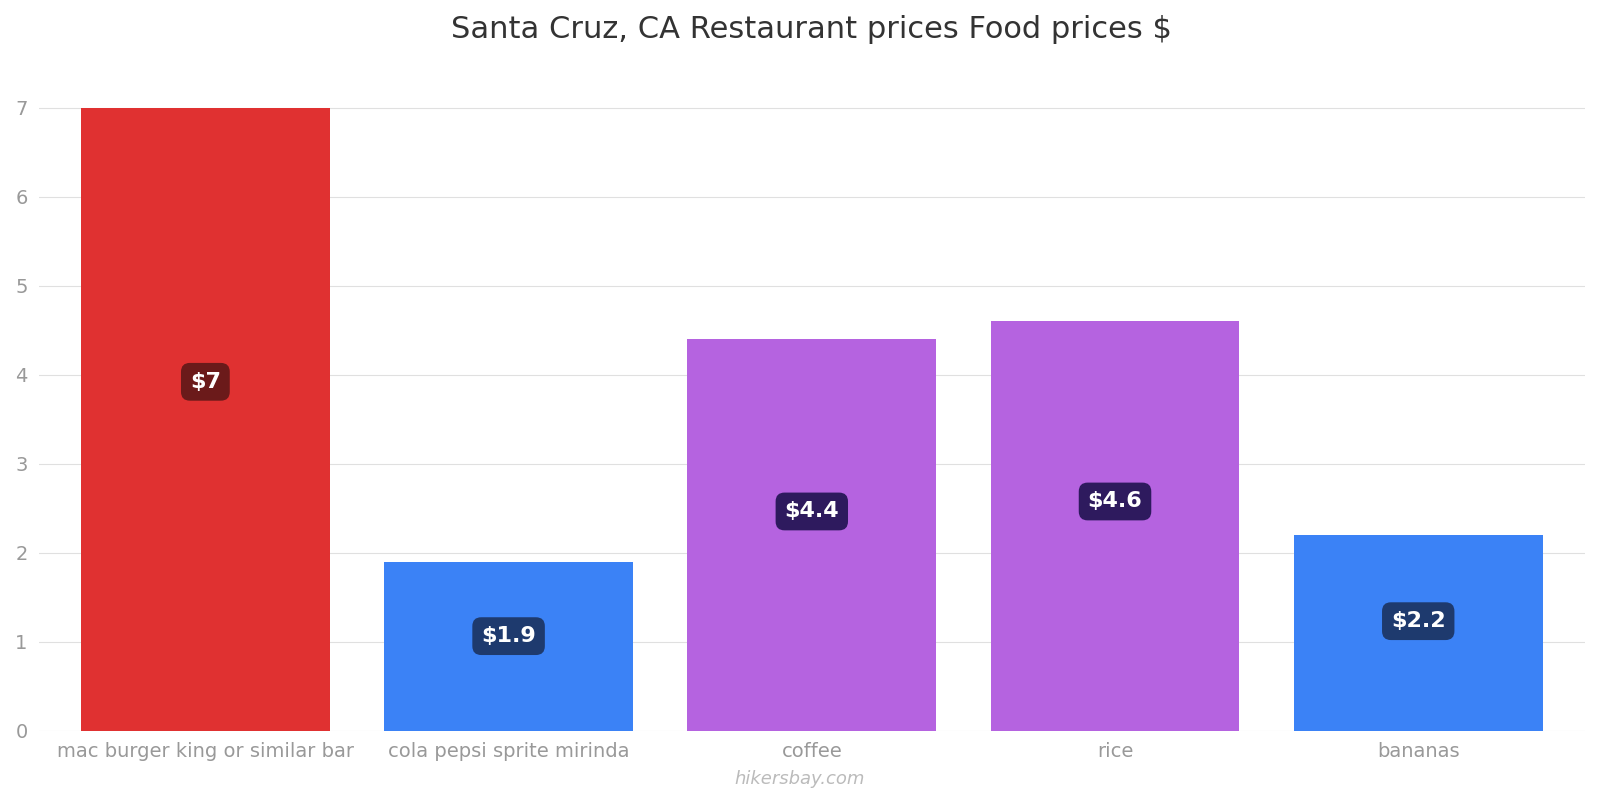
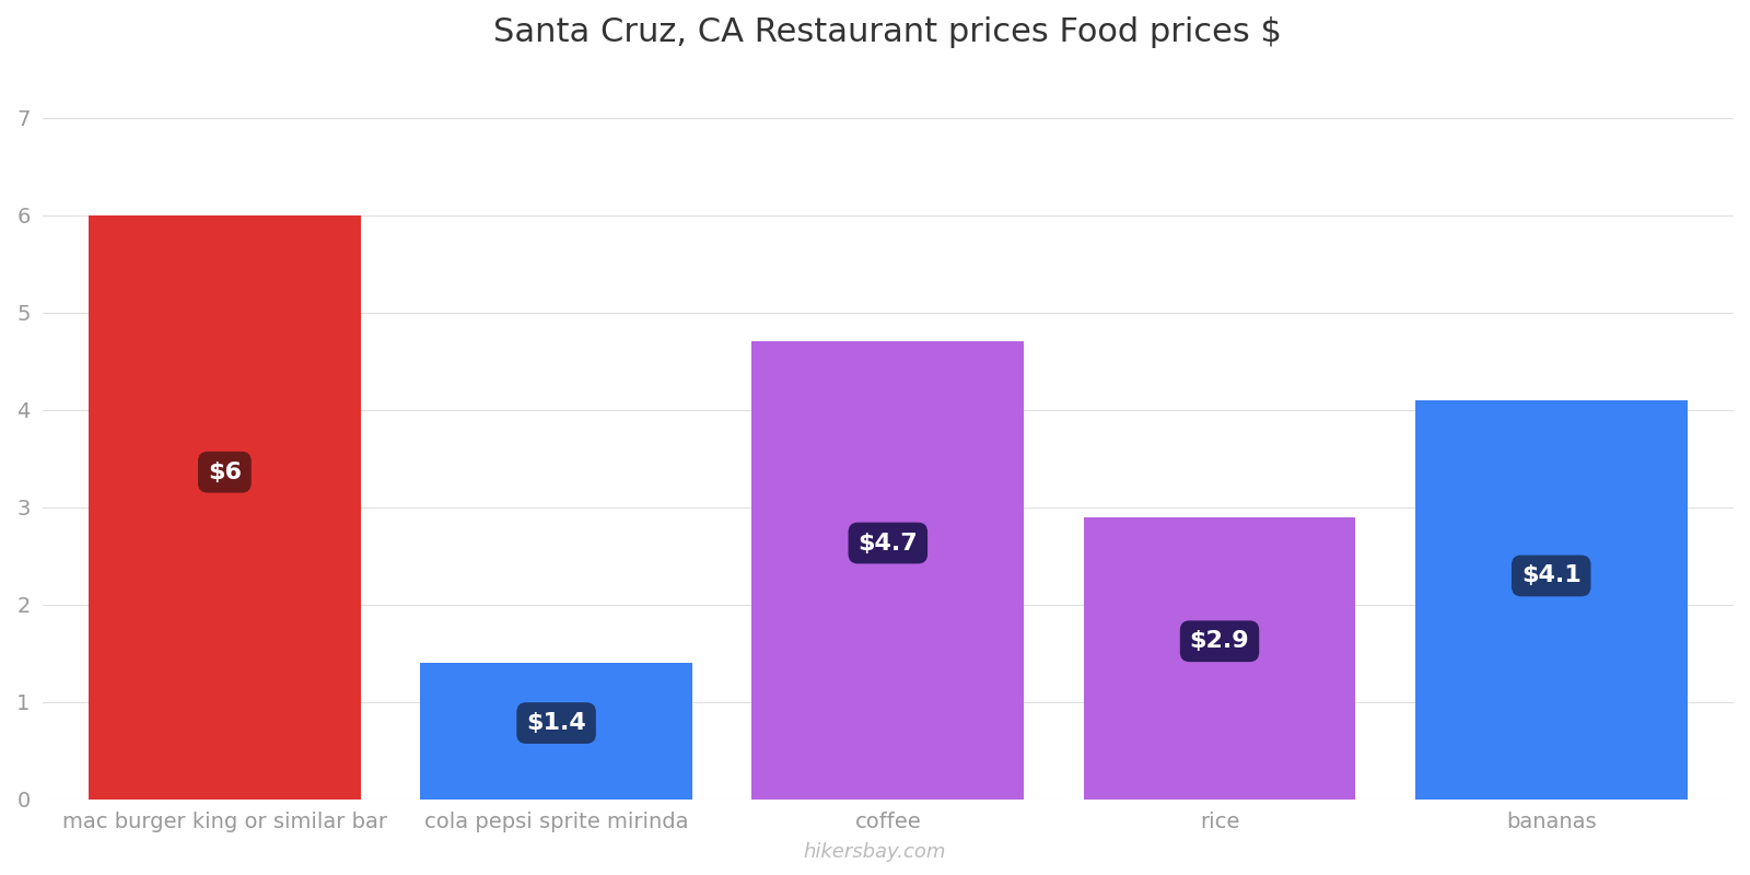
mac burger king or similar bar: $7 -> $6
cola pepsi sprite mirinda: $1.9 -> $1.4
coffee: $4.4 -> $4.7
rice: $4.6 -> $2.9
bananas: $2.2 -> $4.1
